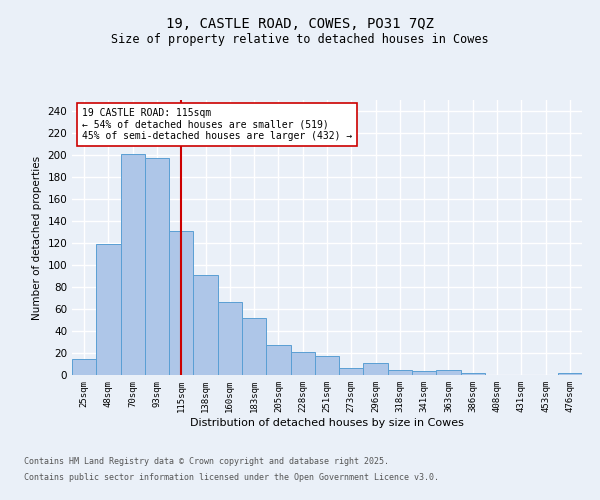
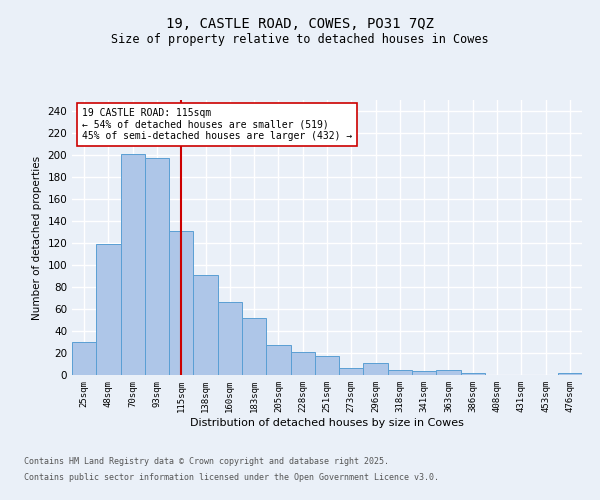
25sqm: 15 -> 30
